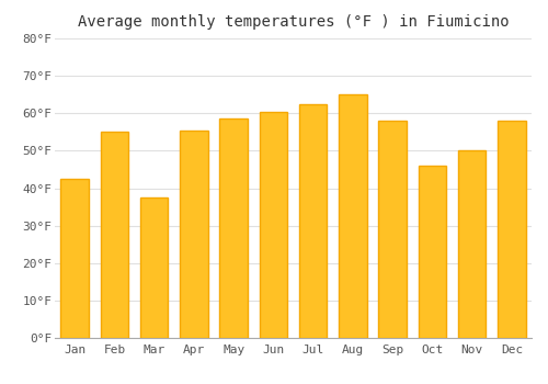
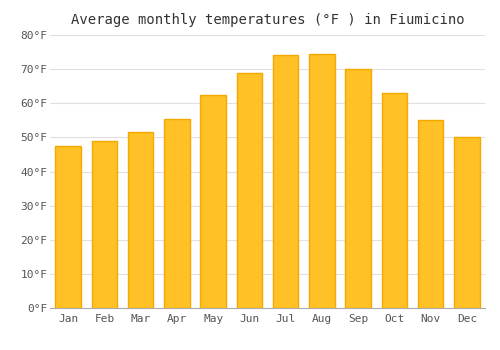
Jan: 42.5°F -> 47.5°F
Feb: 55.0°F -> 49.0°F
Mar: 37.5°F -> 51.5°F
May: 58.5°F -> 62.5°F
Jun: 60.5°F -> 69.0°F
Jul: 62.5°F -> 74.0°F
Aug: 65.0°F -> 74.5°F
Sep: 58.0°F -> 70.0°F
Oct: 46.0°F -> 63.0°F
Nov: 50.0°F -> 55.0°F
Dec: 58.0°F -> 50.0°F
